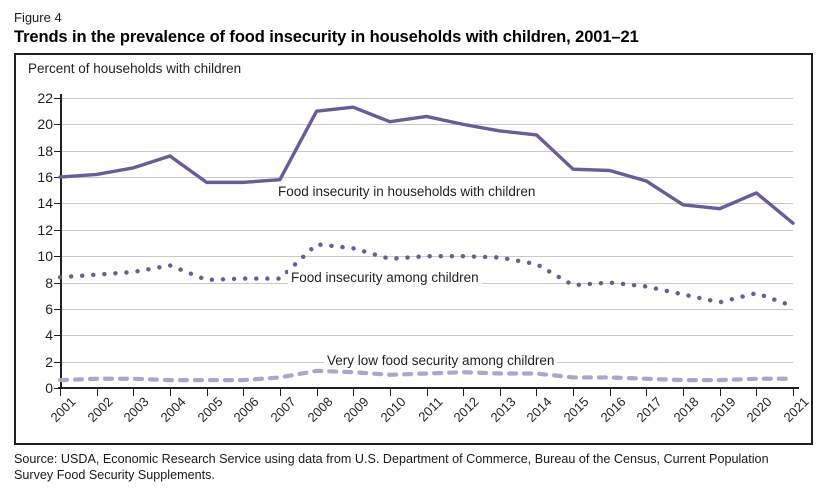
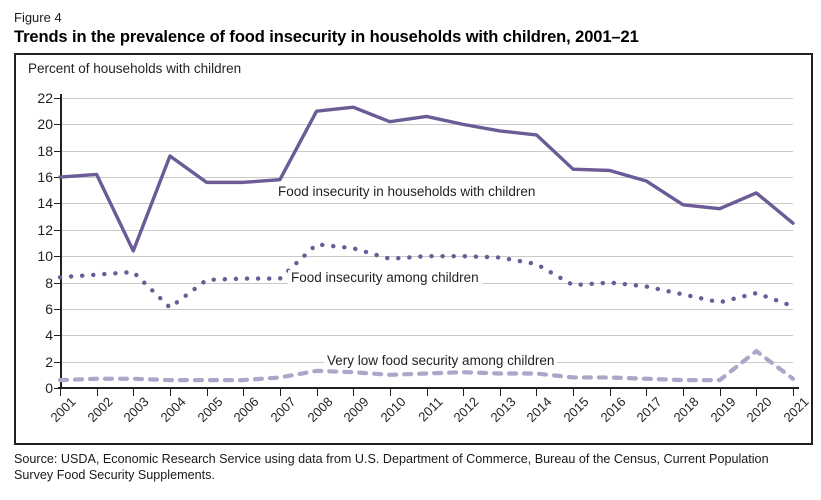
Food insecurity in households with children/2003: 16.7 -> 10.4
Food insecurity among children/2004: 9.3 -> 6.1
Very low food security among children/2020: 0.7 -> 2.8
